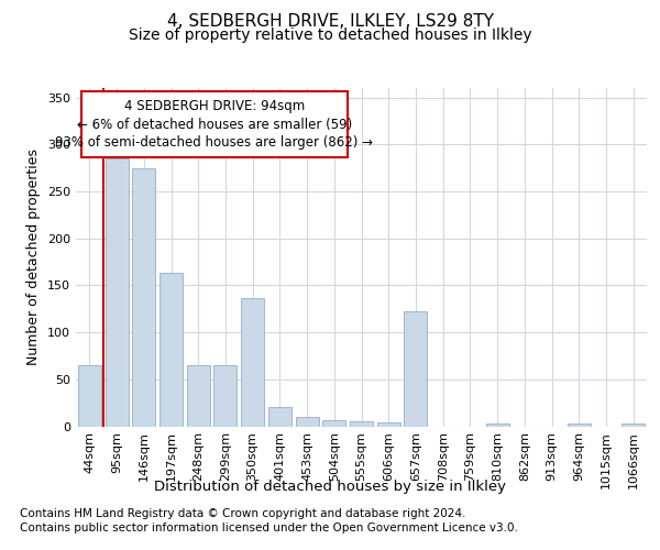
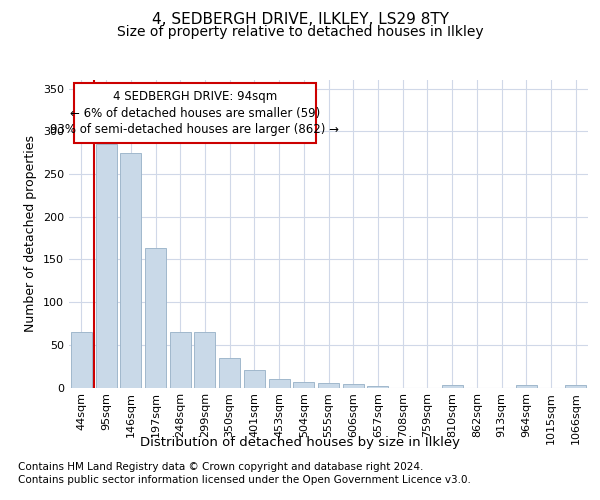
350sqm: 136 -> 35
657sqm: 122 -> 2
